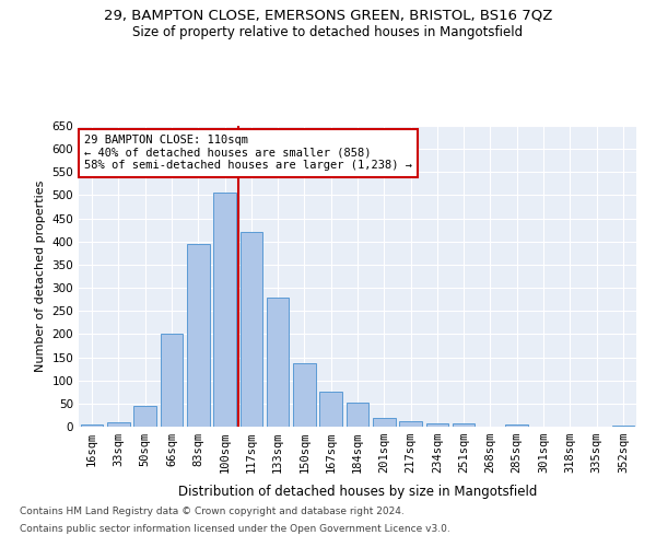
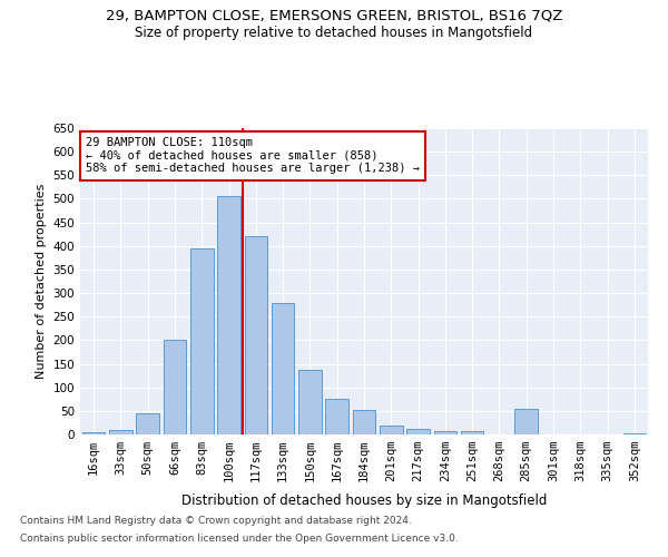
285sqm: 5 -> 55
